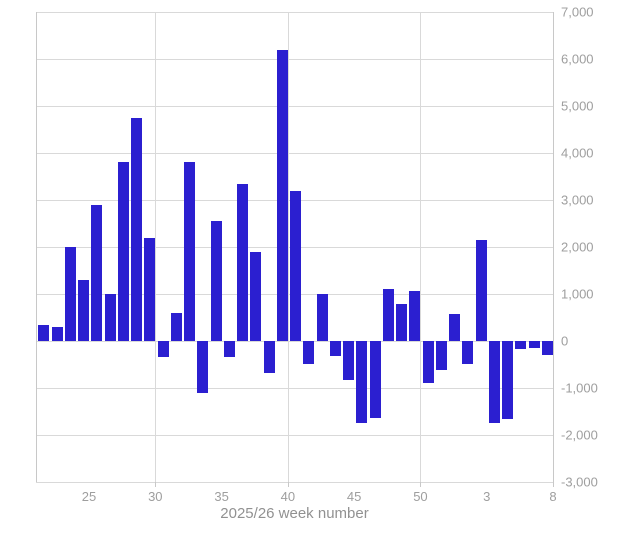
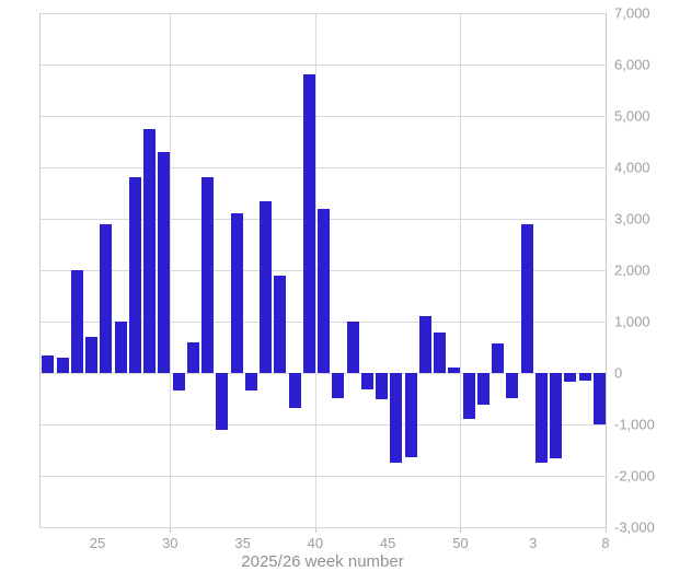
25: 1300 -> 700
30: 2200 -> 4300
35: 2600 -> 3100
40: 6200 -> 5800
45: -800 -> -500
50: 1100 -> 100
3: 2200 -> 2900
8: -300 -> -1000
